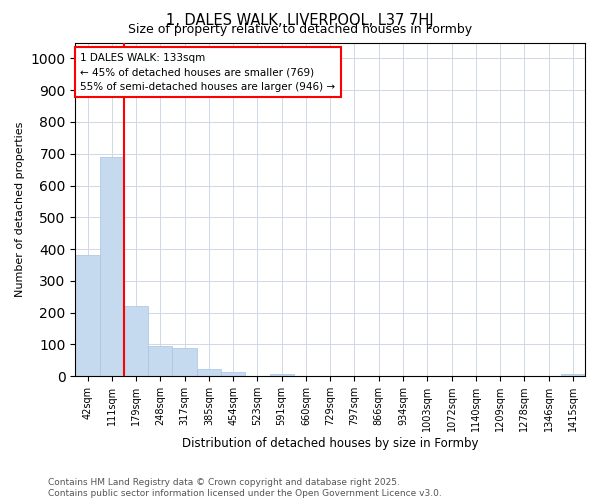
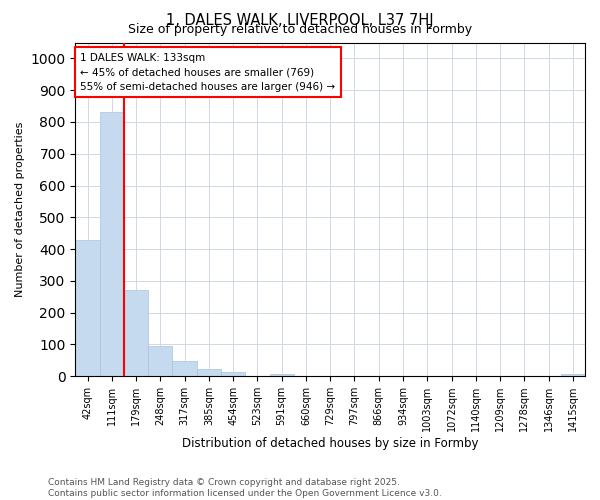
42sqm: 380 -> 430
111sqm: 690 -> 830
179sqm: 220 -> 270
317sqm: 90 -> 47
